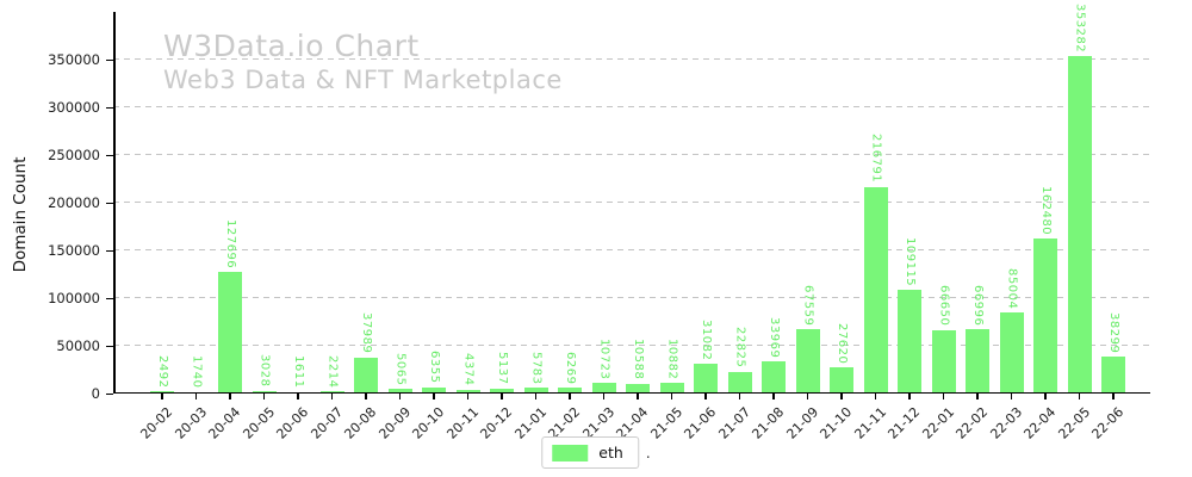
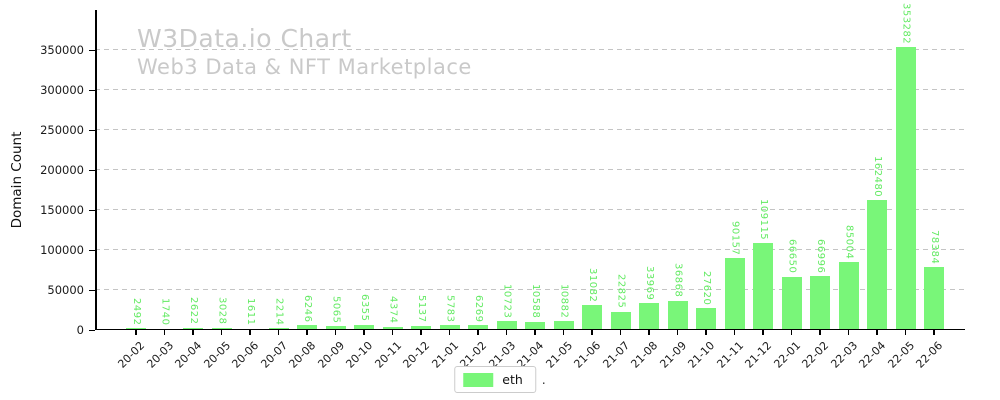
20-04: 127696 -> 2622
20-08: 37989 -> 6246
21-09: 67559 -> 36868
21-11: 216791 -> 90157
22-06: 38299 -> 78384
